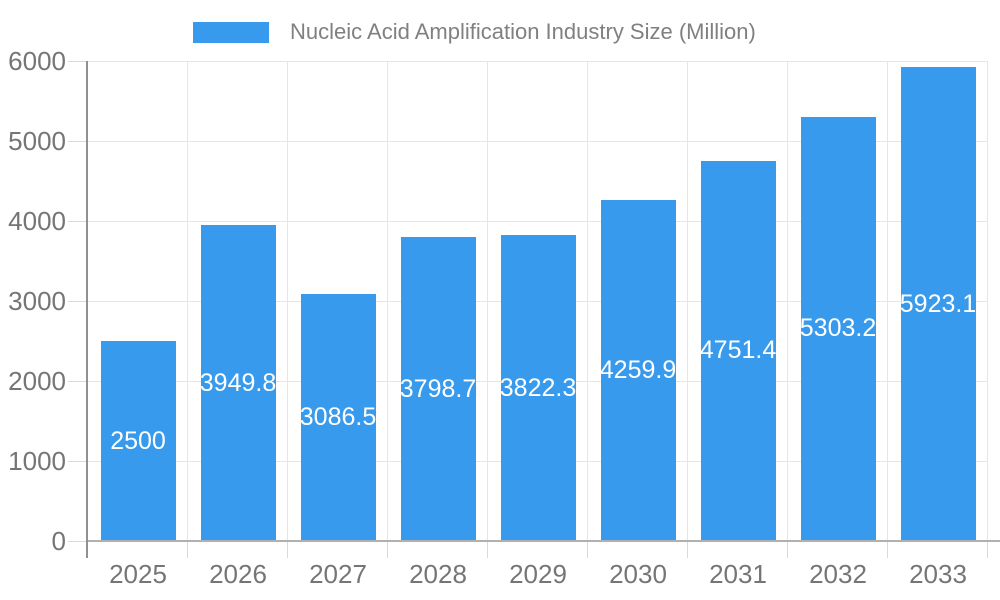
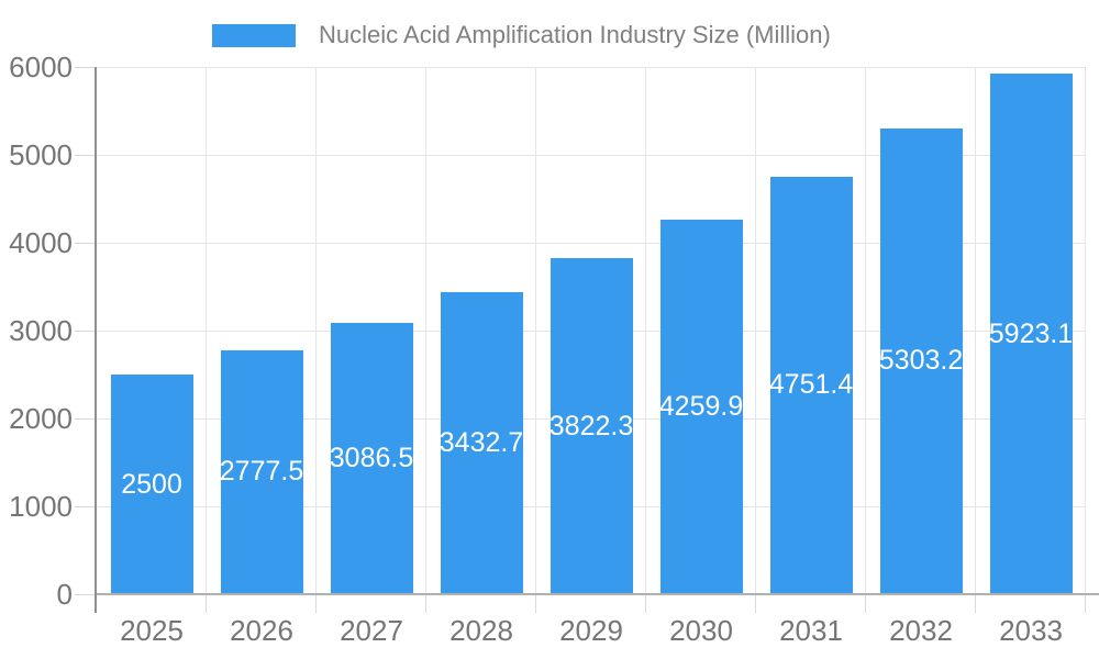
2026: 3949.8 -> 2777.5
2028: 3798.7 -> 3432.7
